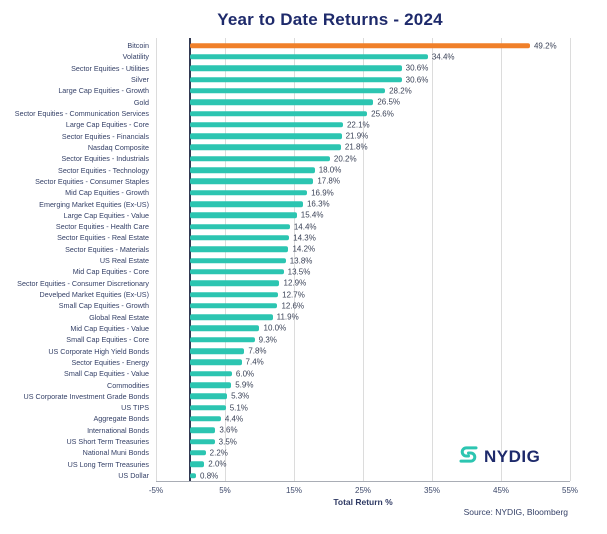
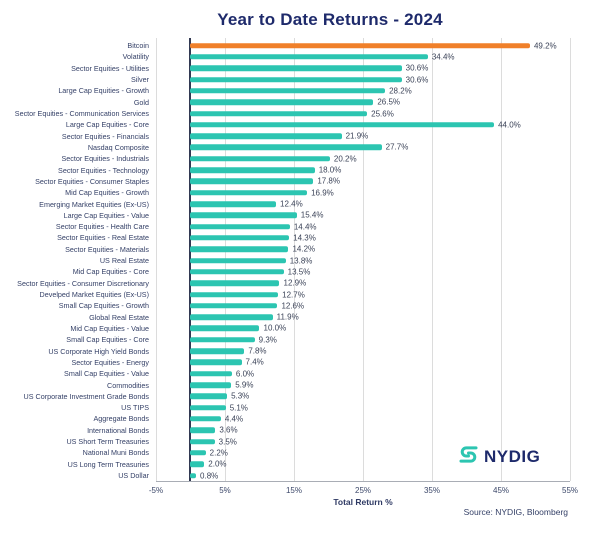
Large Cap Equities - Core: 22.1% -> 44.0%
Nasdaq Composite: 21.8% -> 27.7%
Emerging Market Equities (Ex-US): 16.3% -> 12.4%
